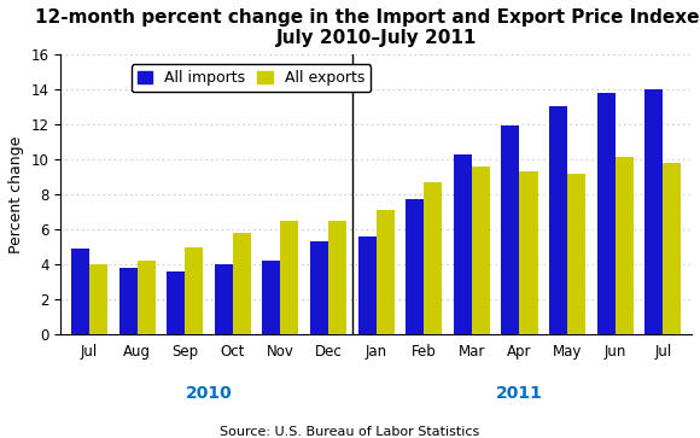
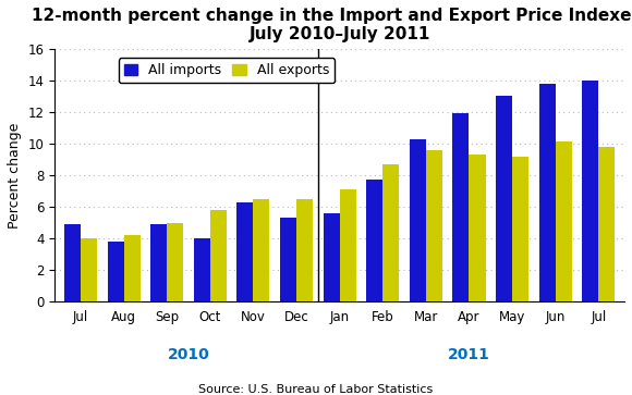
All imports/Sep: 3.6 -> 4.9
All imports/Nov: 4.2 -> 6.3
